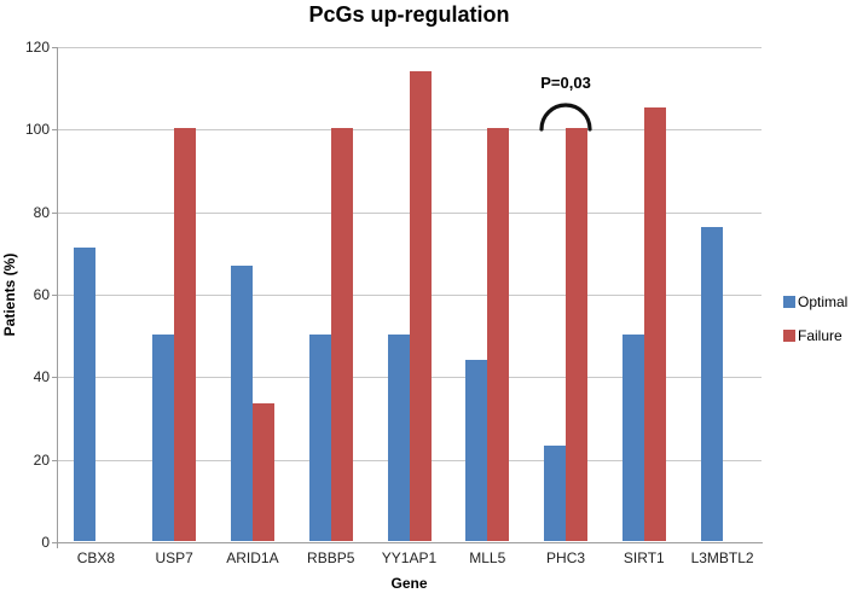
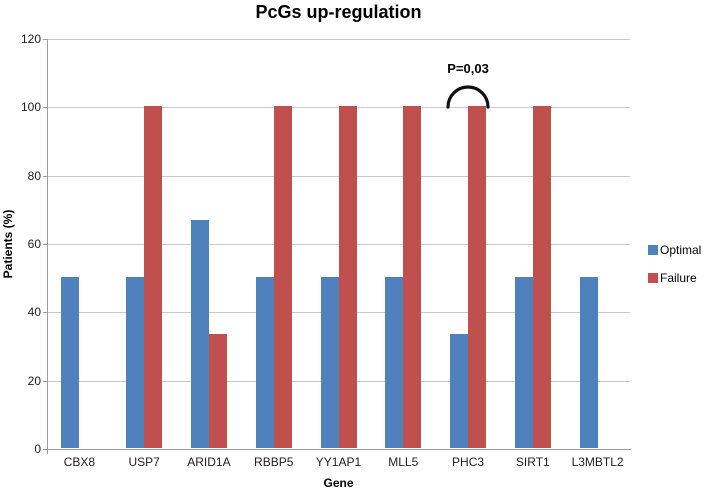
Optimal/CBX8: 71 -> 50
Failure/YY1AP1: 114 -> 100
Optimal/MLL5: 44 -> 50
Optimal/PHC3: 23 -> 33
Failure/SIRT1: 105 -> 100
Optimal/L3MBTL2: 76 -> 50
